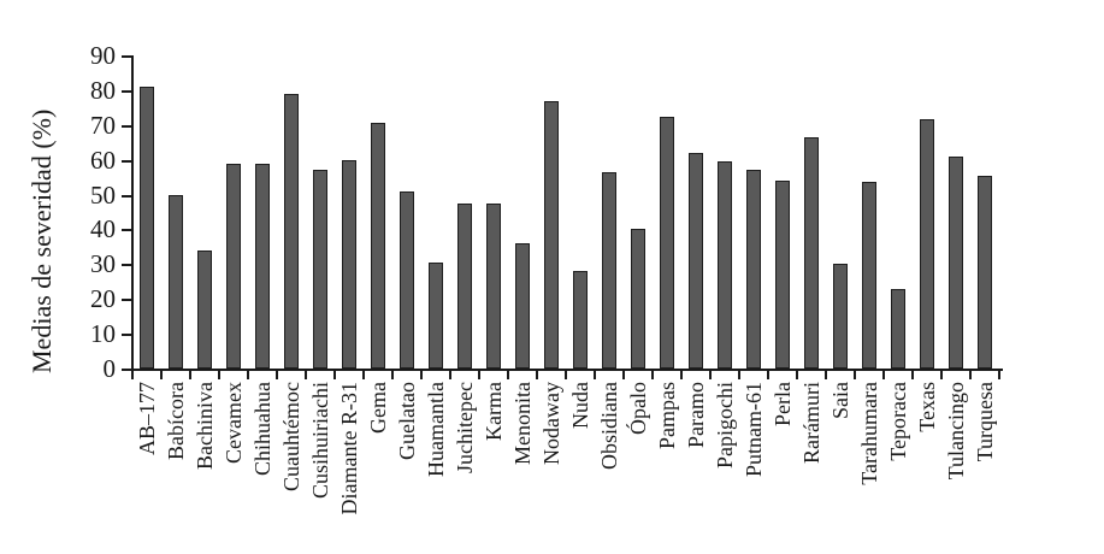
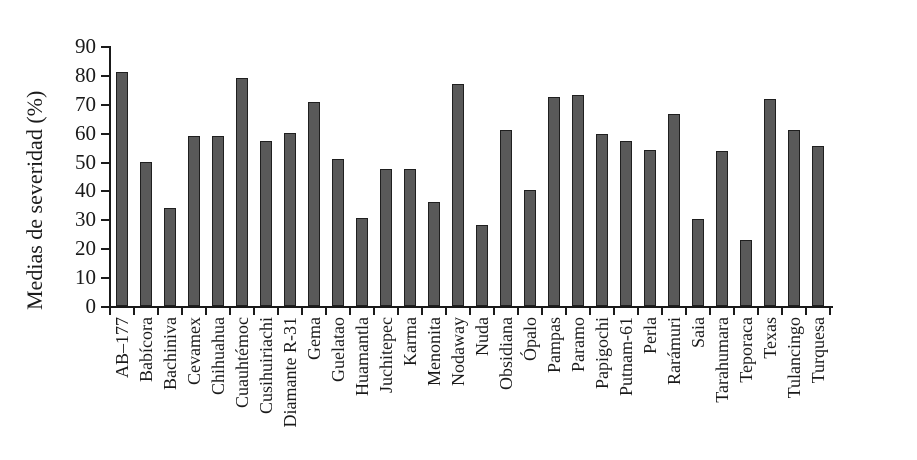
Obsidiana: 56 -> 61
Paramo: 62 -> 73
